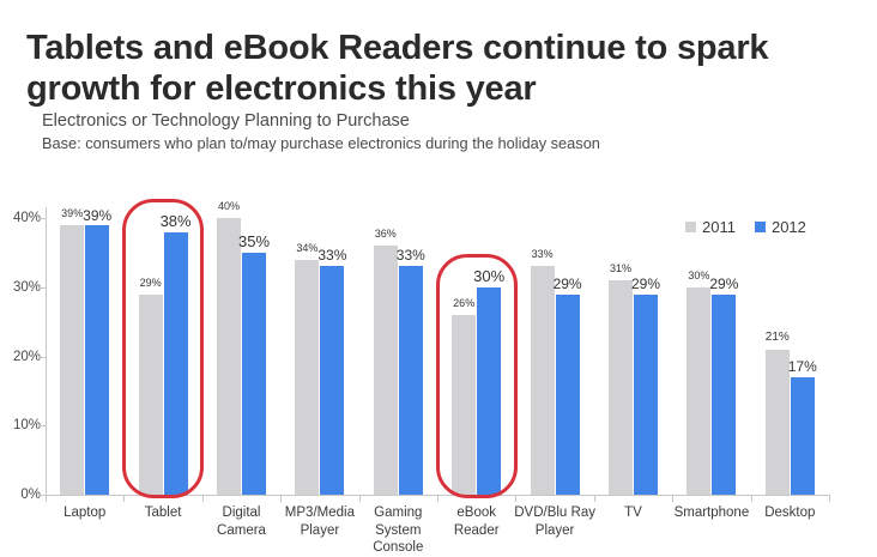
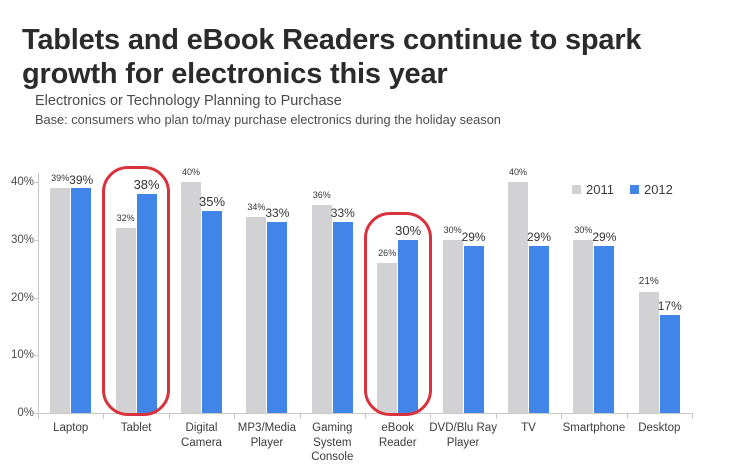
2011/Tablet: 29% -> 32%
2011/DVD/Blu Ray Player: 33% -> 30%
2011/TV: 31% -> 40%
